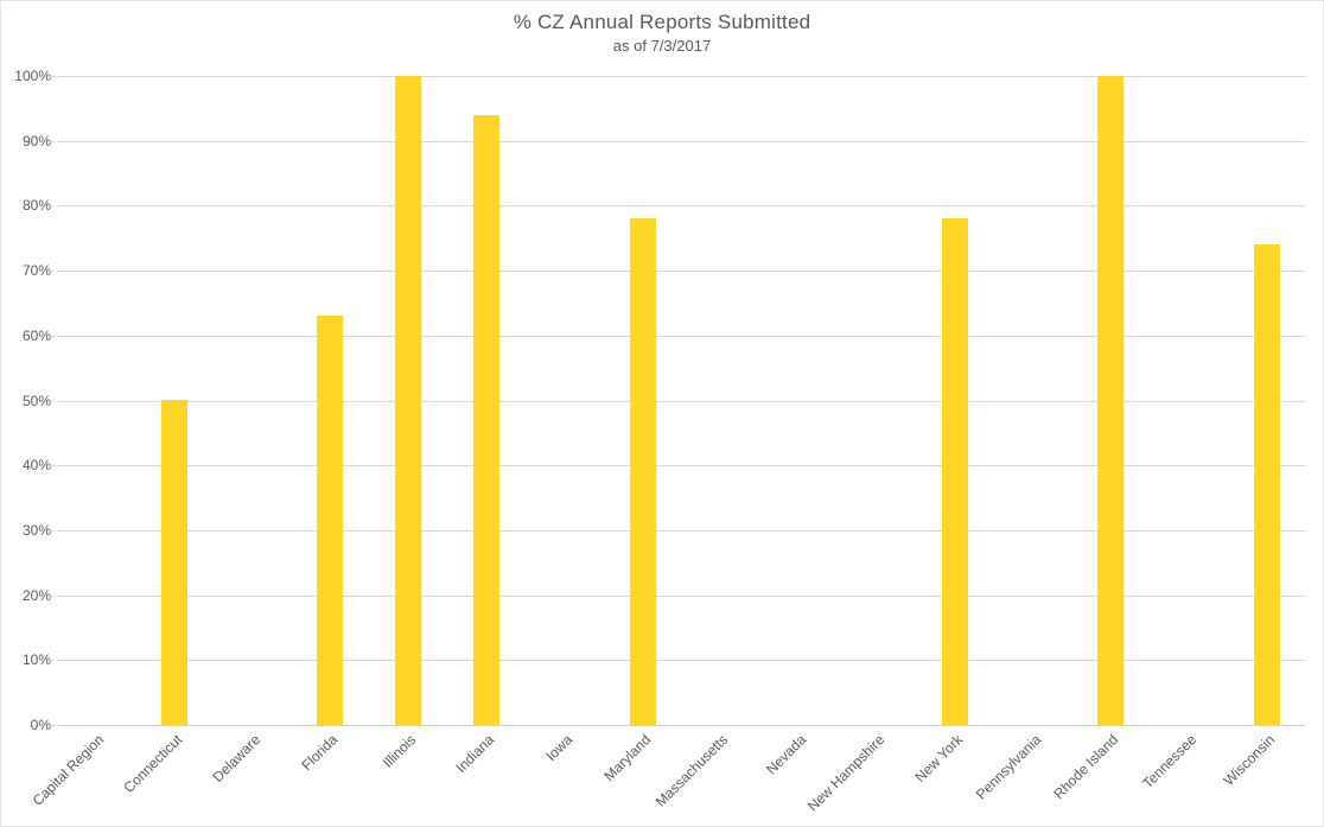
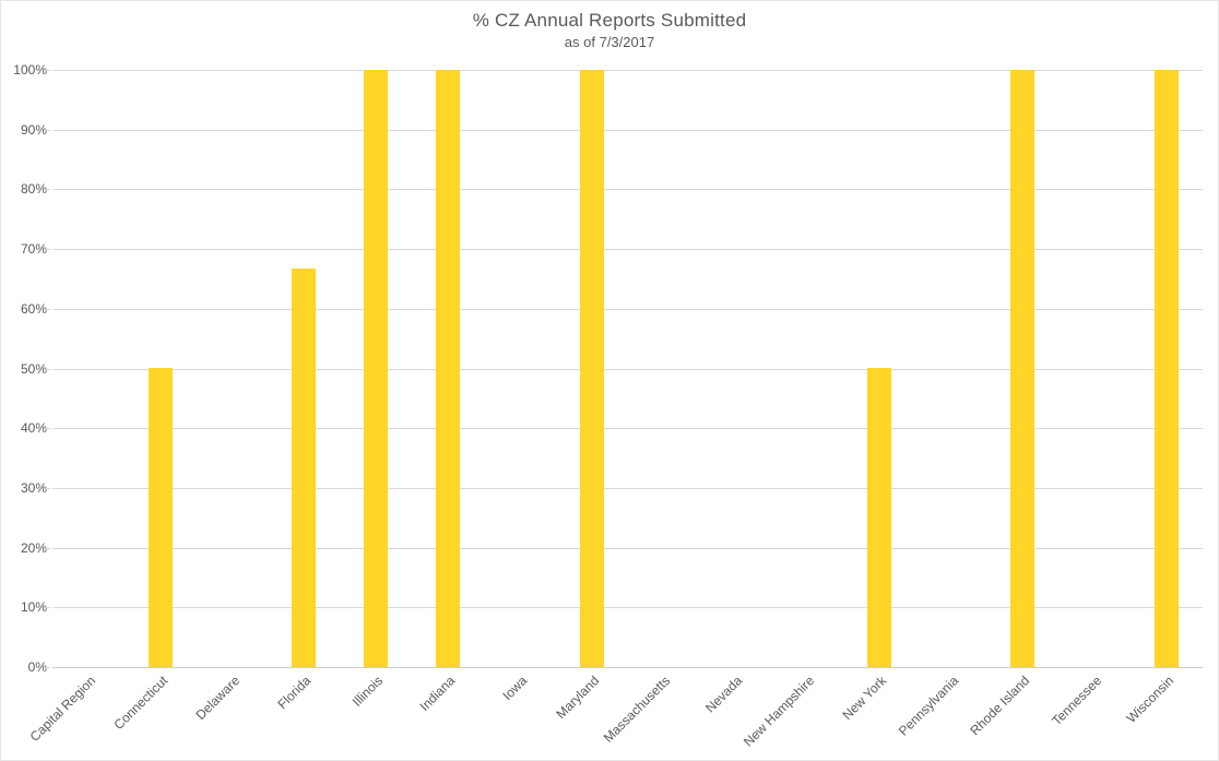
Florida: 63% -> 67%
Indiana: 94% -> 100%
Maryland: 78% -> 100%
New York: 78% -> 50%
Wisconsin: 74% -> 100%
